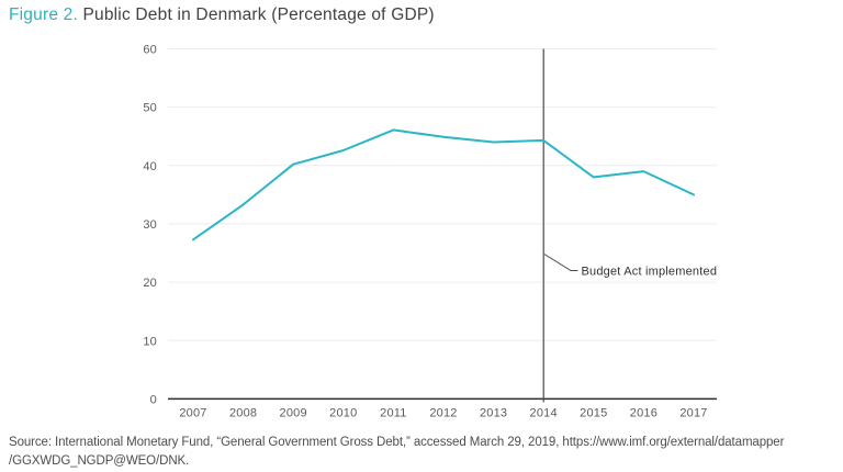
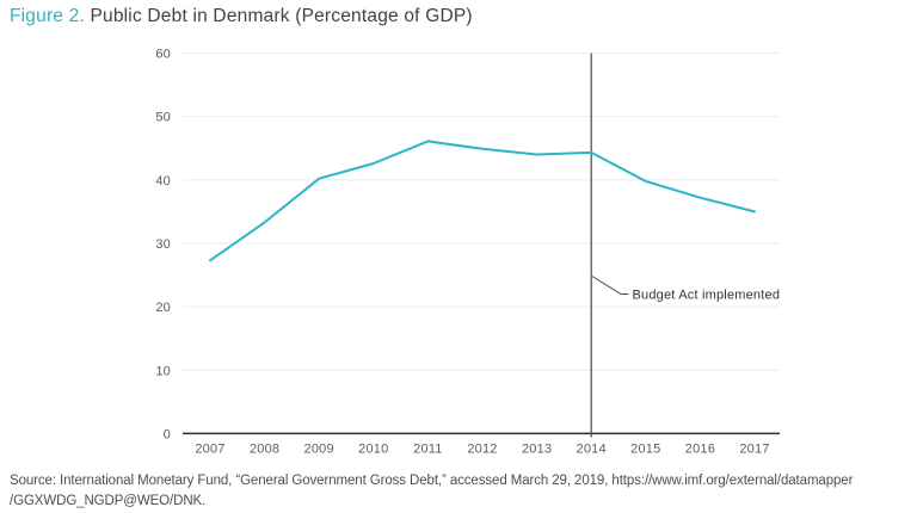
2015: 38 -> 40
2016: 39 -> 37
